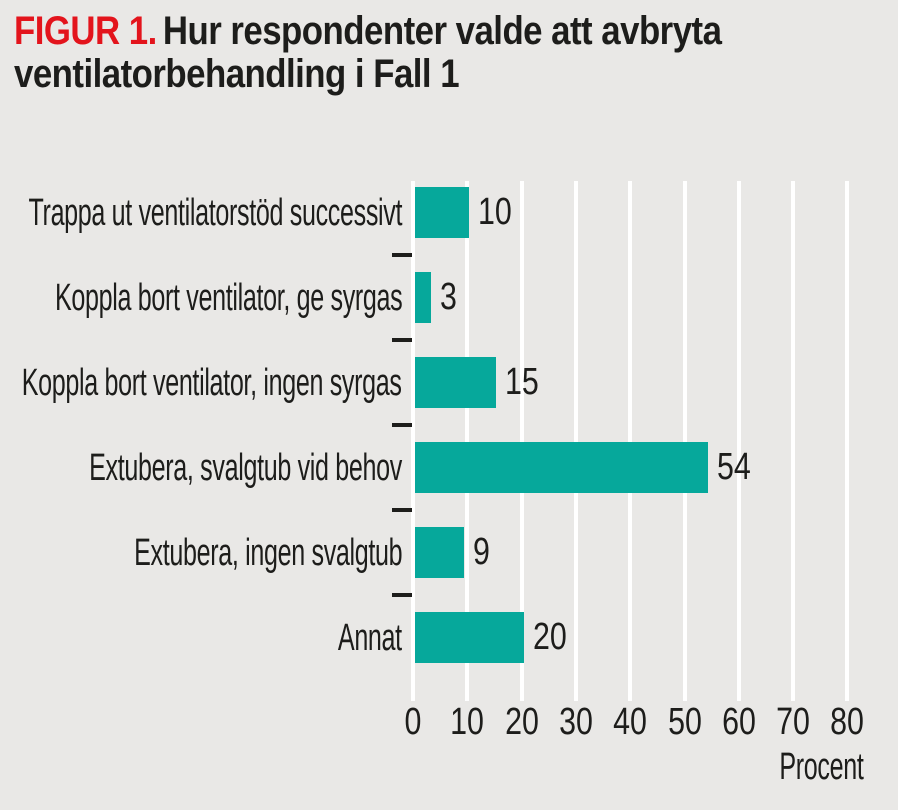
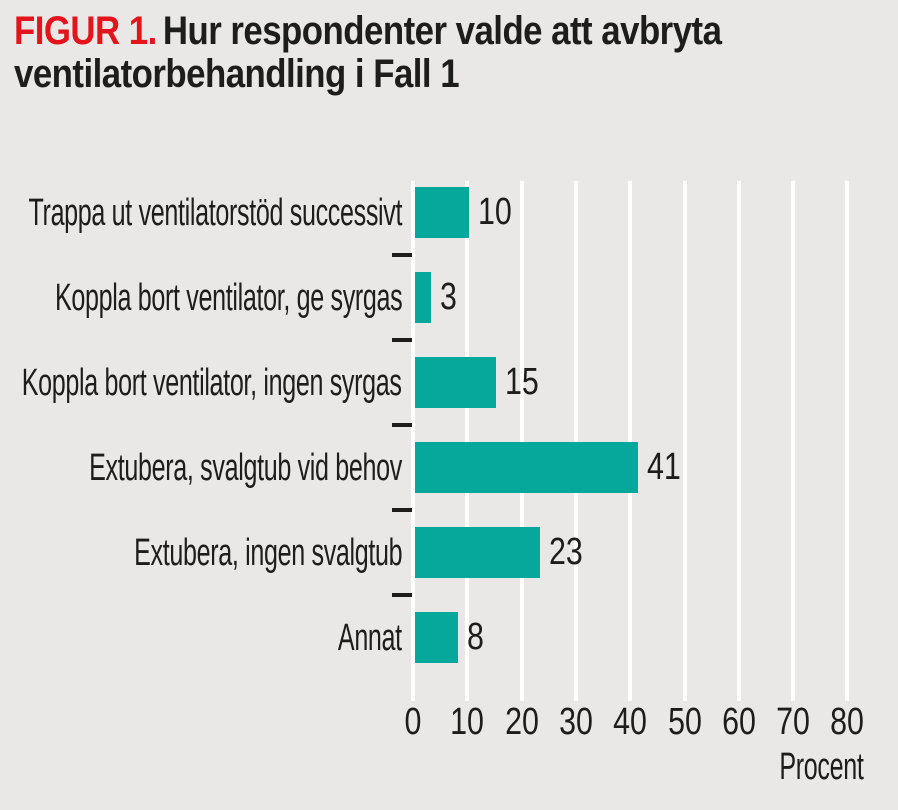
Extubera, svalgtub vid behov: 54 -> 41
Extubera, ingen svalgtub: 9 -> 23
Annat: 20 -> 8
